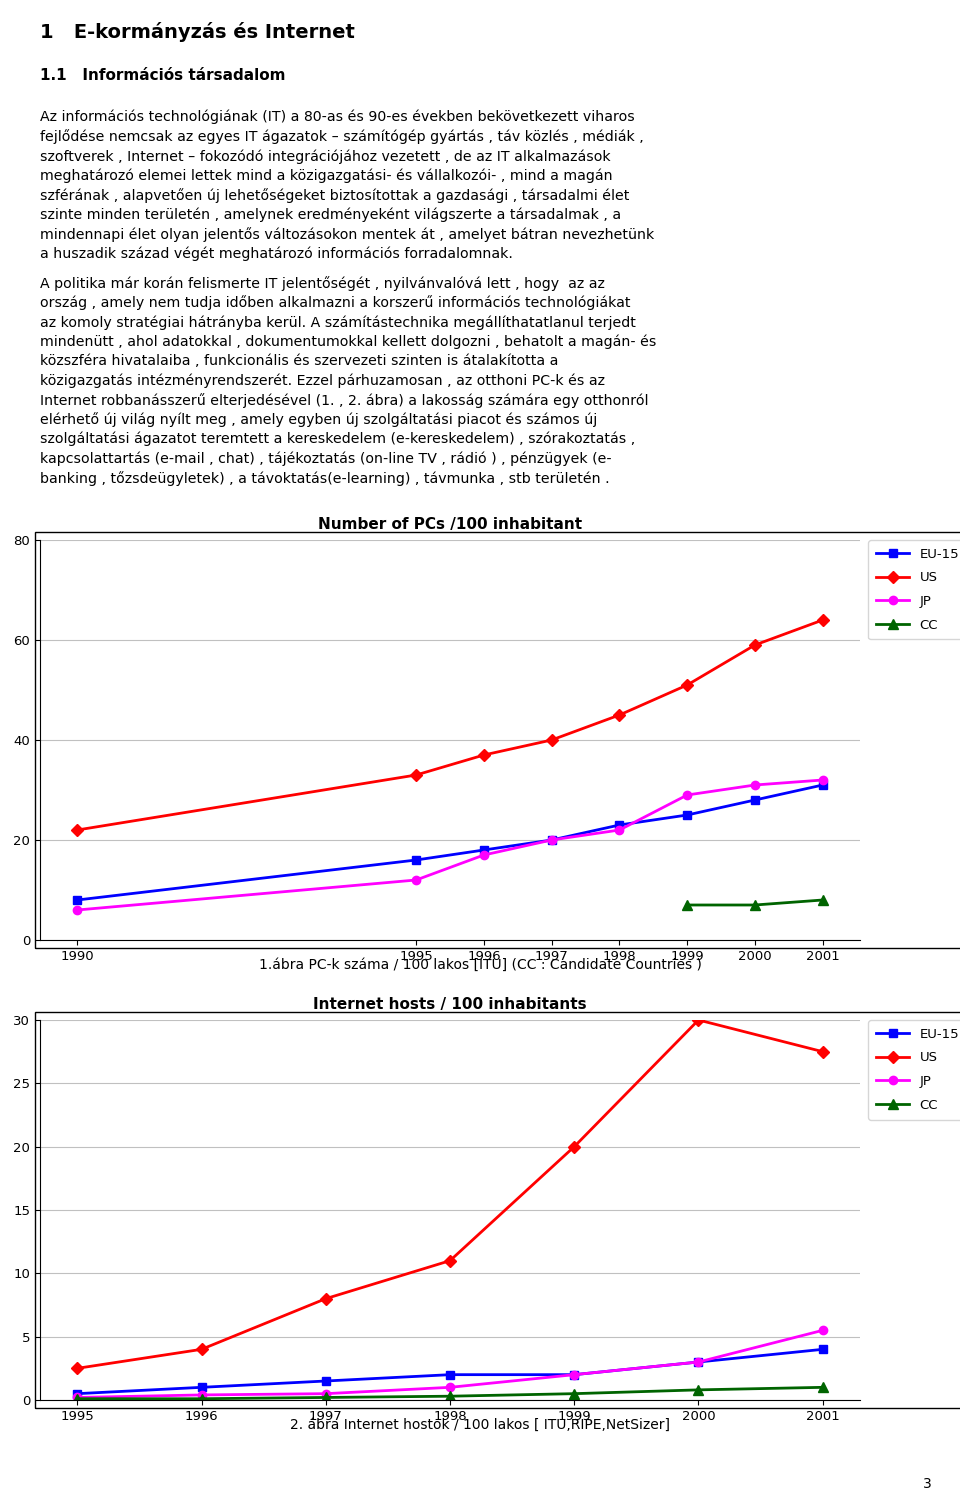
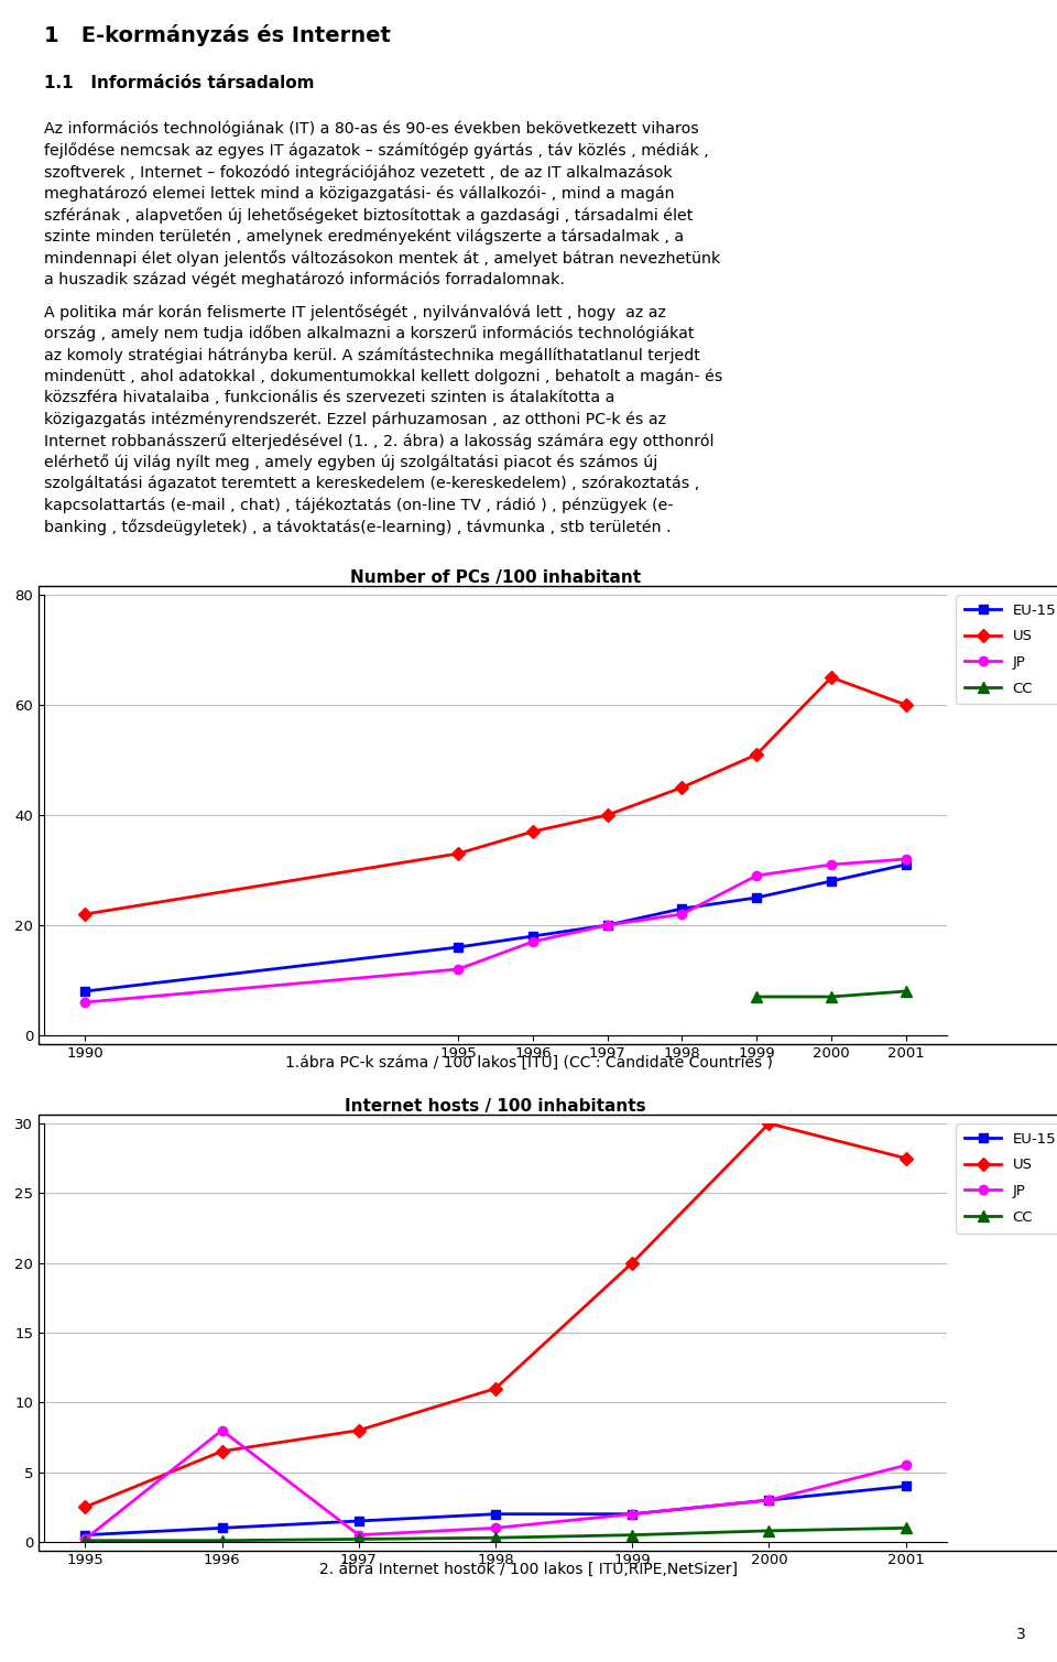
Number of PCs /100 inhabitant/US/2000: 59 -> 65
Number of PCs /100 inhabitant/US/2001: 64 -> 60
Internet hosts / 100 inhabitants/US/1996: 4.0 -> 6.5
Internet hosts / 100 inhabitants/JP/1996: 0.4 -> 8.0
